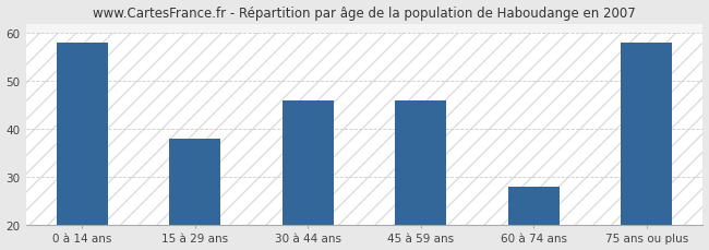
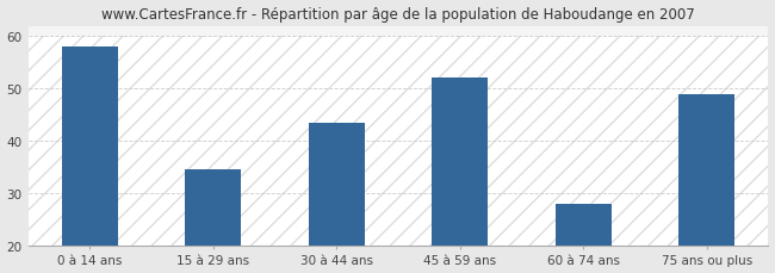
15 à 29 ans: 38.0 -> 34.5
30 à 44 ans: 46.0 -> 43.5
45 à 59 ans: 46.0 -> 52.0
75 ans ou plus: 58.0 -> 49.0
